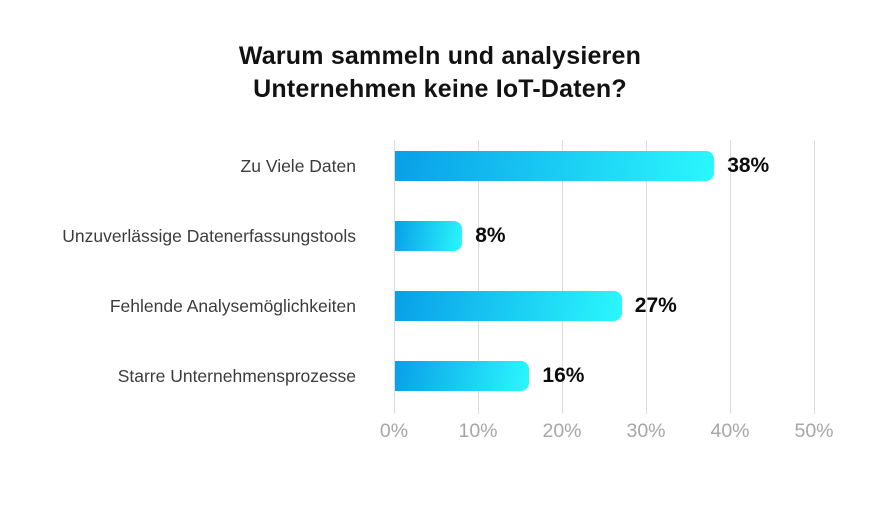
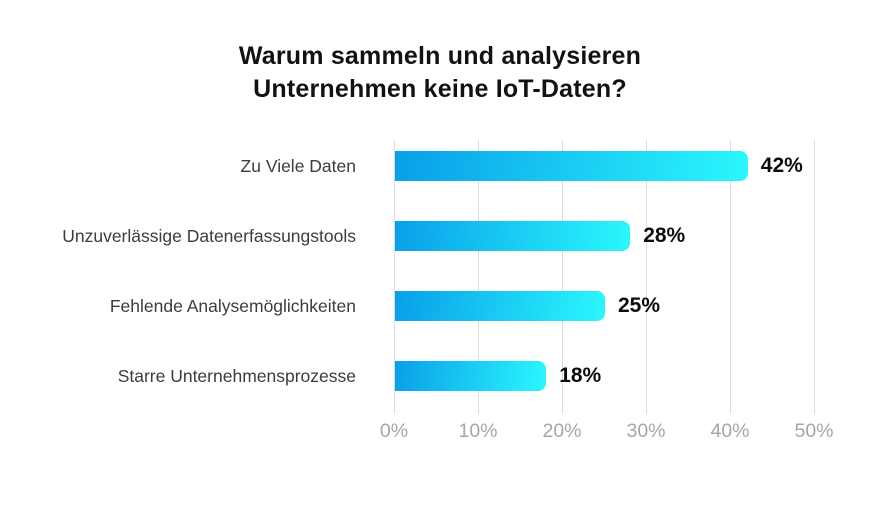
Zu Viele Daten: 38% -> 42%
Unzuverlässige Datenerfassungstools: 8% -> 28%
Fehlende Analysemöglichkeiten: 27% -> 25%
Starre Unternehmensprozesse: 16% -> 18%
